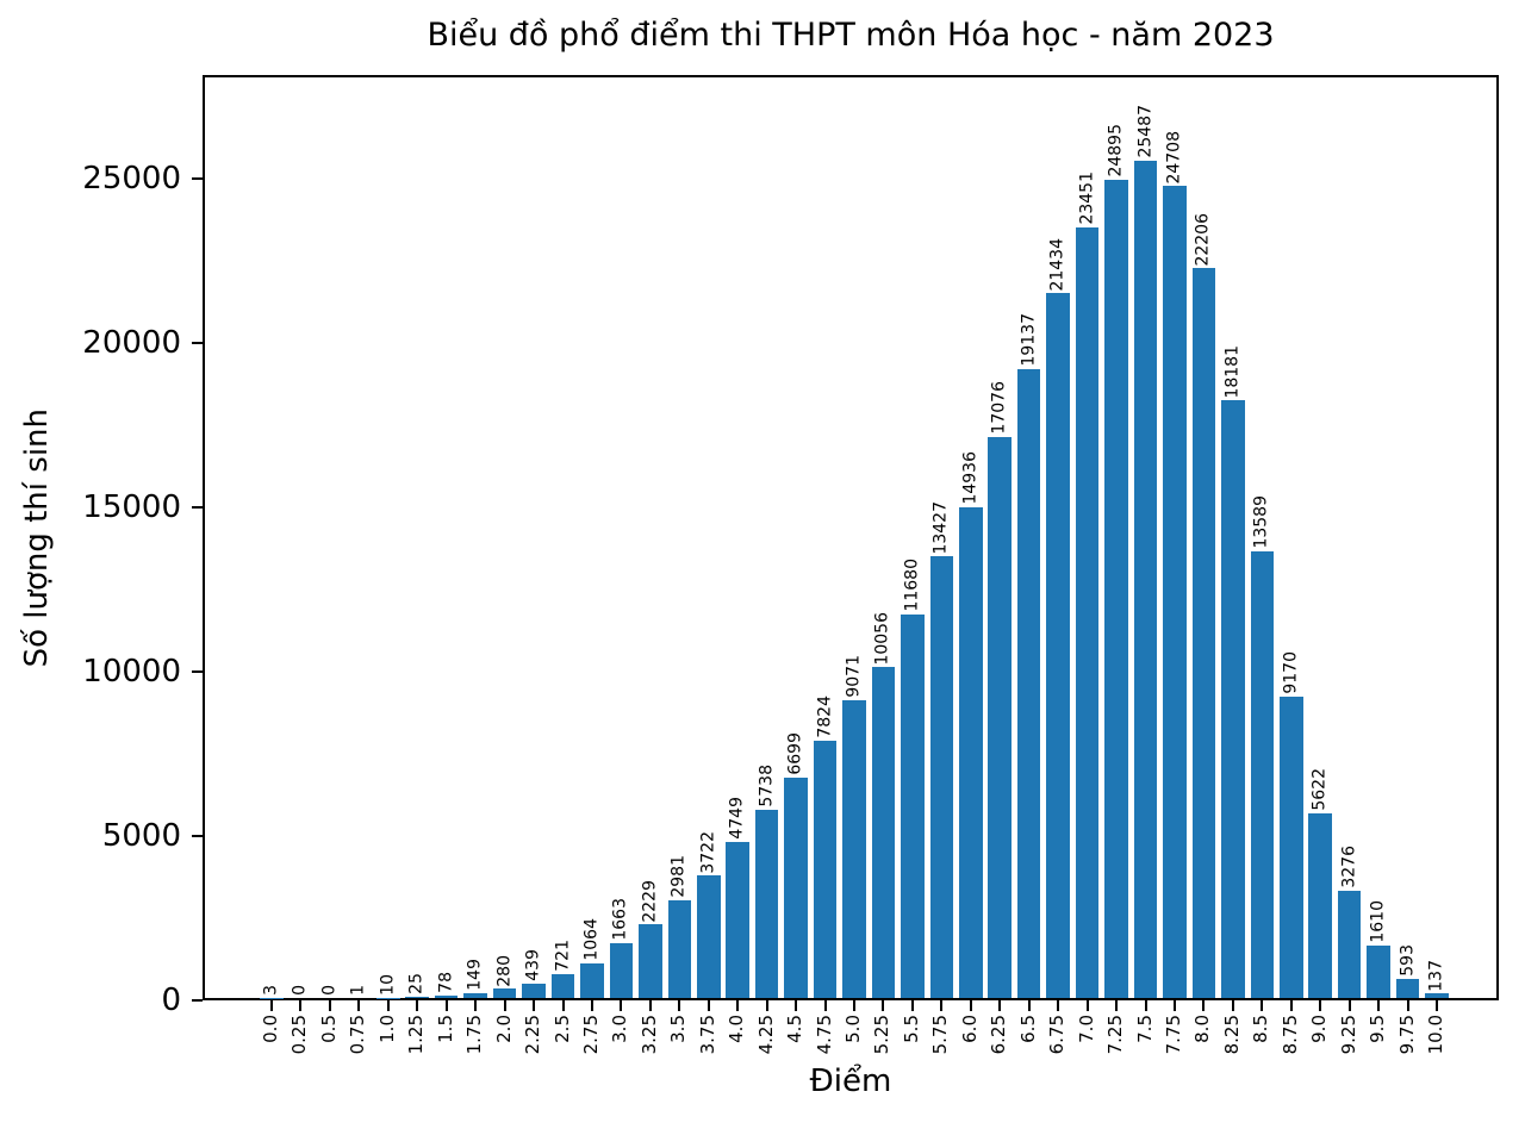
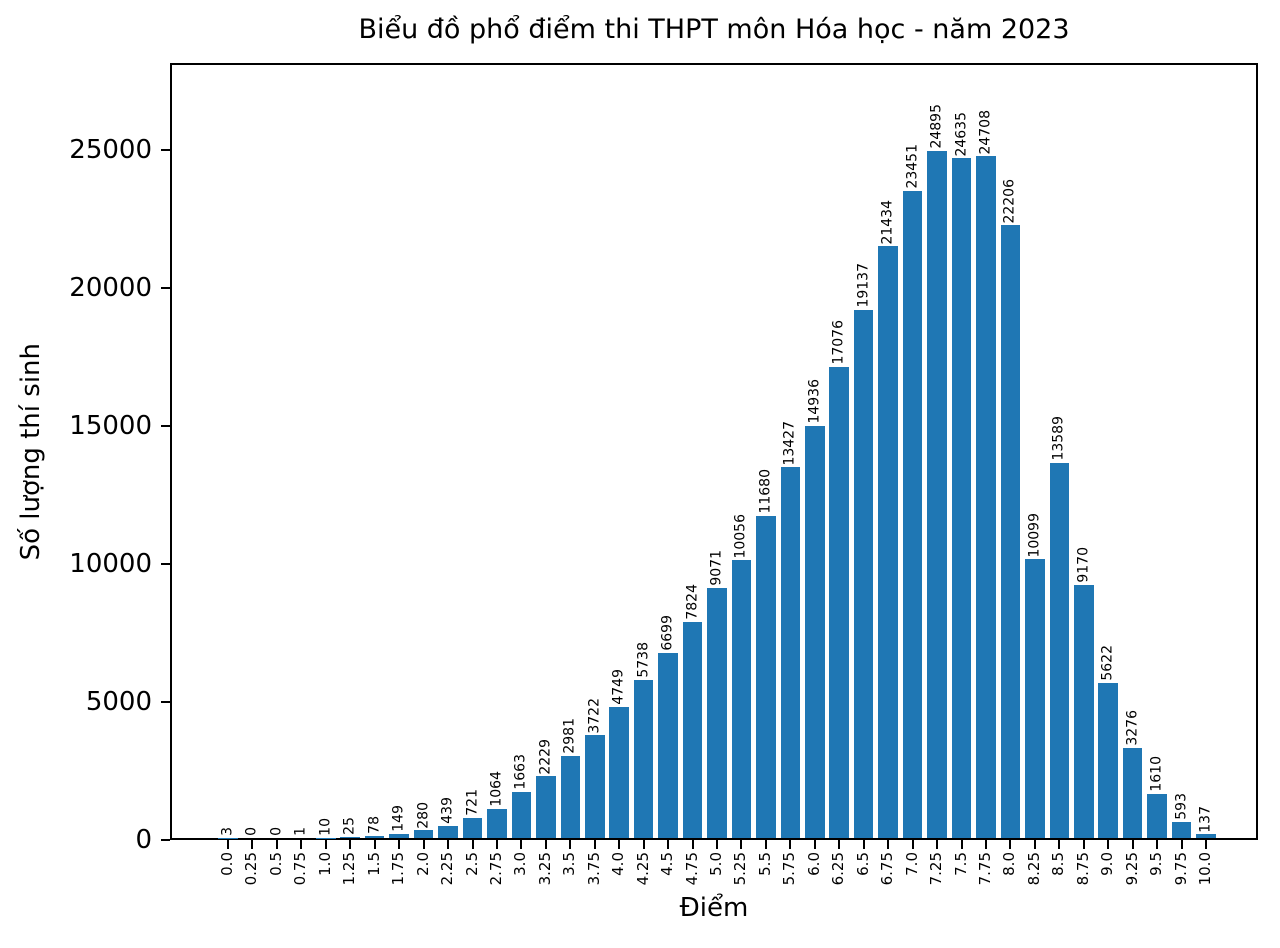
7.5: 25487 -> 24635
8.25: 18181 -> 10099
